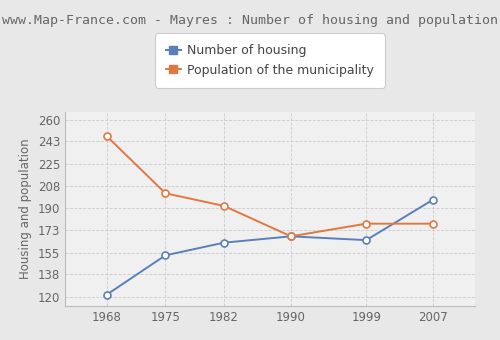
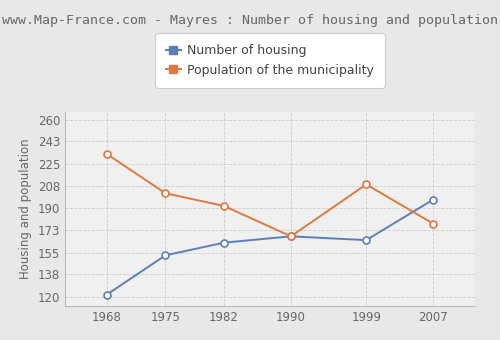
Population of the municipality/1968: 247 -> 233
Population of the municipality/1999: 178 -> 209
